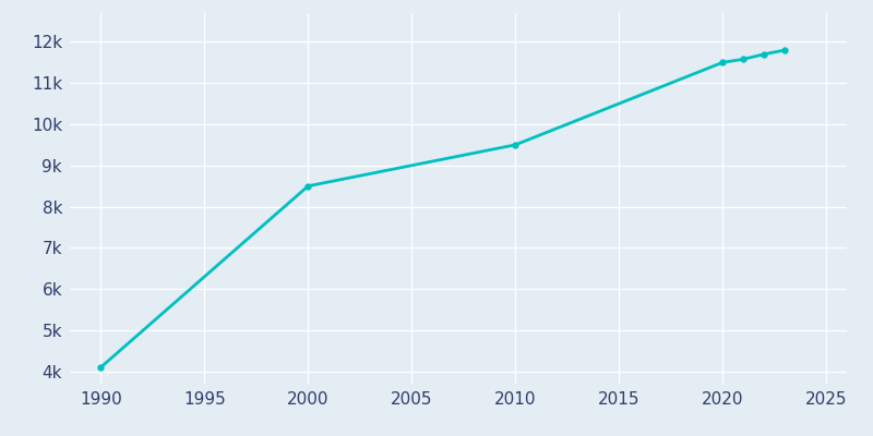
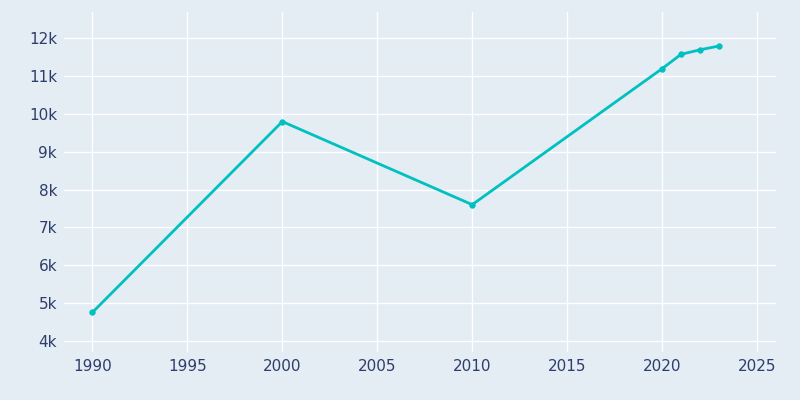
1990: 4.10k -> 4.75k
2000: 8.50k -> 9.80k
2010: 9.50k -> 7.60k
2020: 11.50k -> 11.20k
